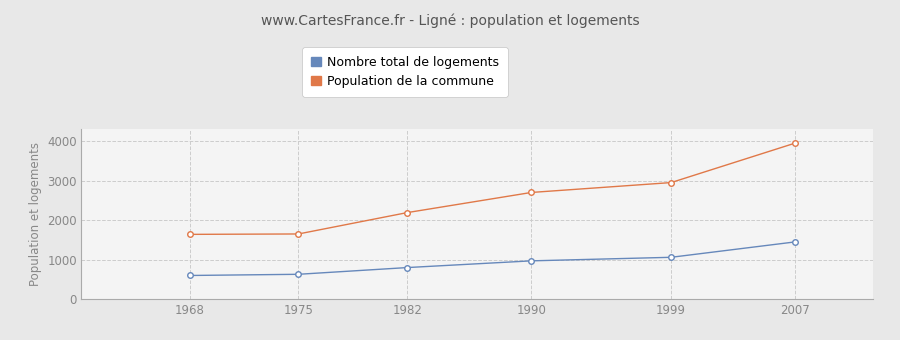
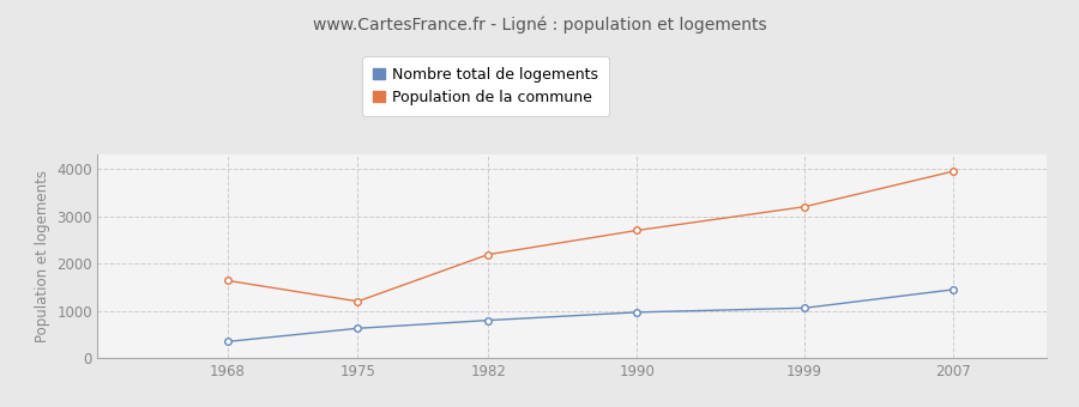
Nombre total de logements/1968: 600 -> 350
Population de la commune/1975: 1650 -> 1200
Population de la commune/1999: 2950 -> 3200
